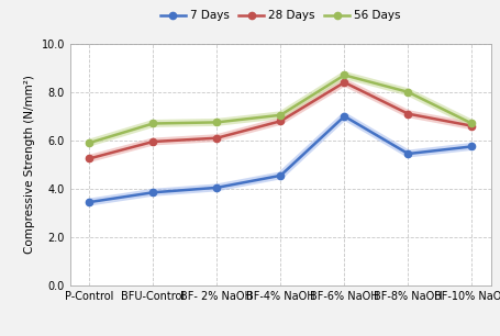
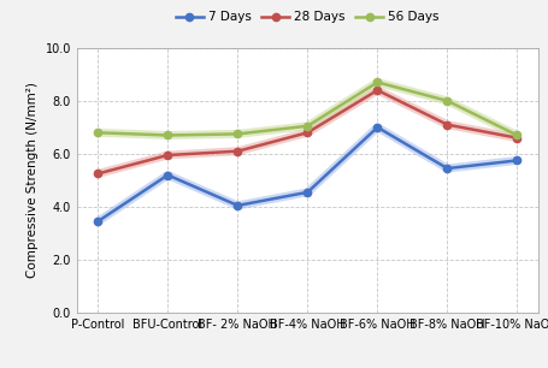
56 Days/P-Control: 5.90 -> 6.80
7 Days/BFU-Control: 3.85 -> 5.20
